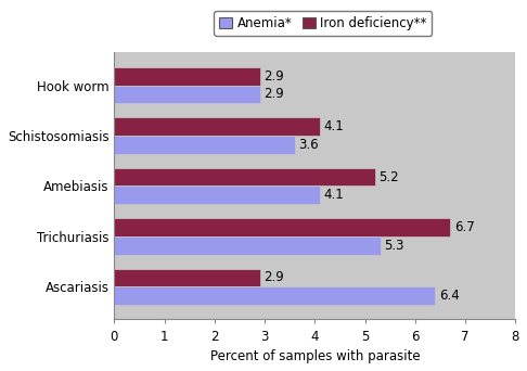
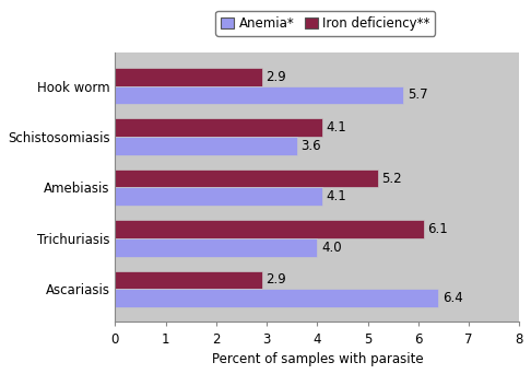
Anemia*/Hook worm: 2.9 -> 5.7
Iron deficiency**/Trichuriasis: 6.7 -> 6.1
Anemia*/Trichuriasis: 5.3 -> 4.0
